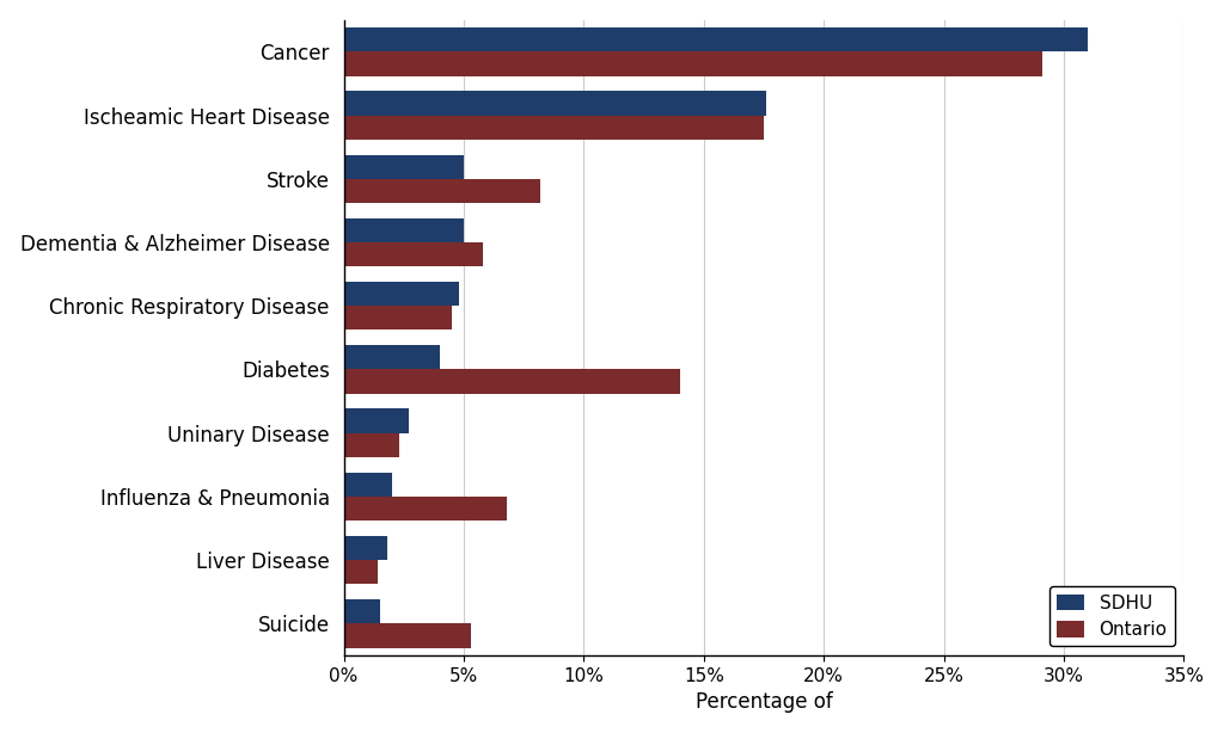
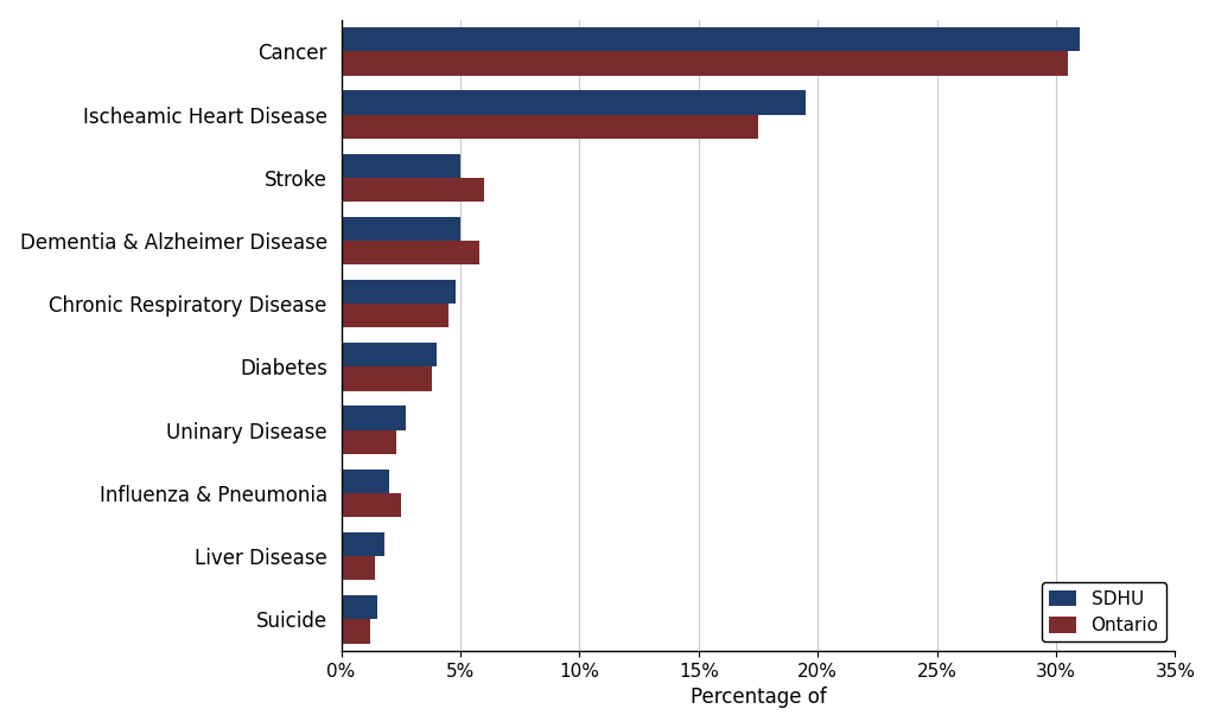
Ontario/Cancer: 29.1% -> 30.5%
SDHU/Ischeamic Heart Disease: 17.6% -> 19.5%
Ontario/Stroke: 8.2% -> 6.0%
Ontario/Diabetes: 14.0% -> 3.8%
Ontario/Influenza & Pneumonia: 6.8% -> 2.5%
Ontario/Suicide: 5.3% -> 1.2%
